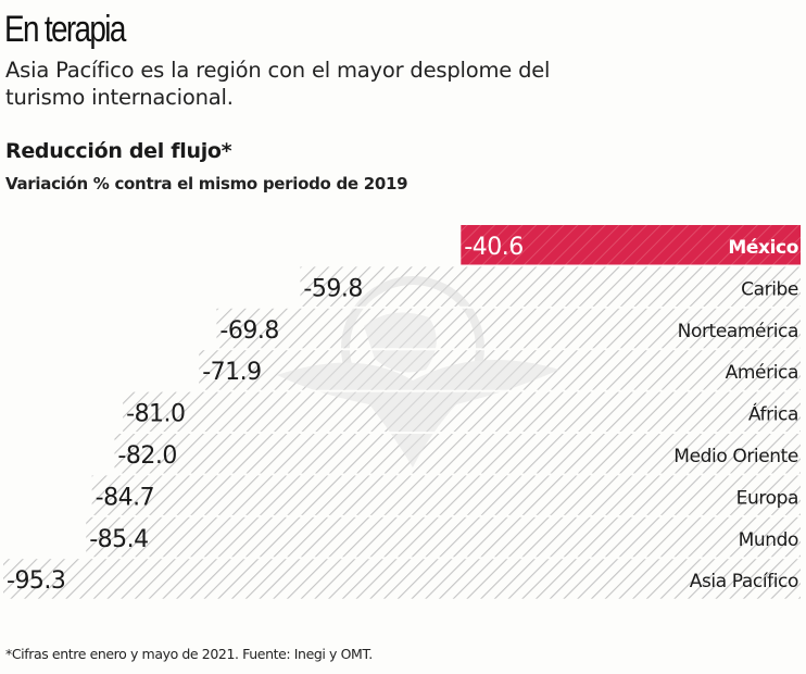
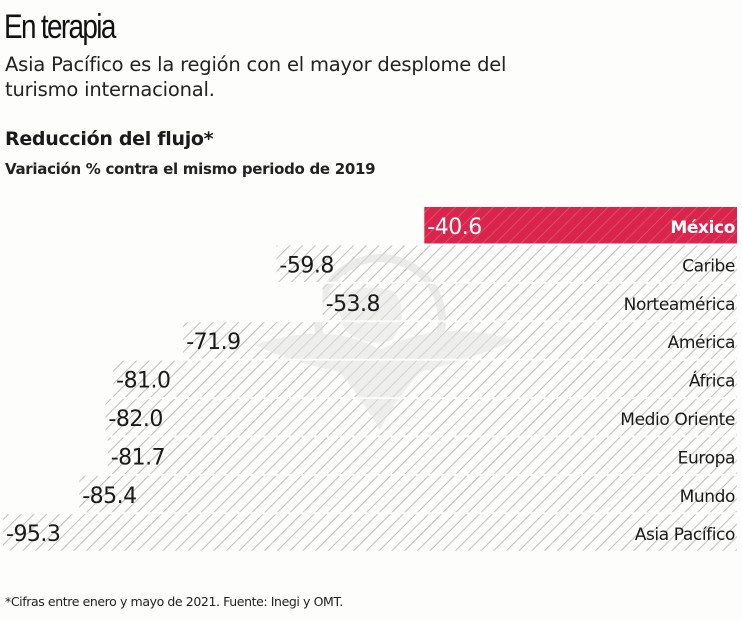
Norteamérica: -69.8 -> -53.8
Europa: -84.7 -> -81.7
